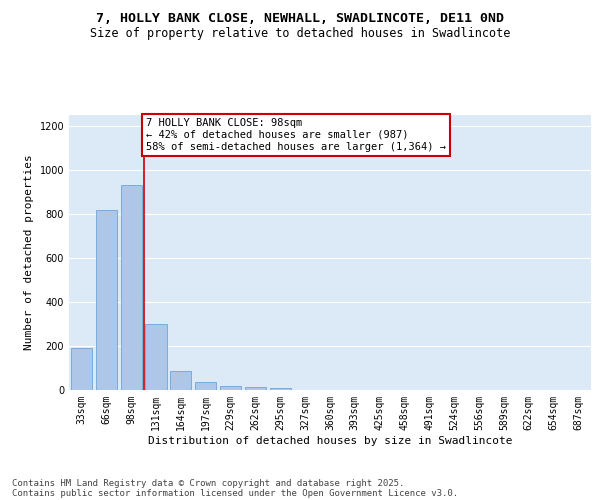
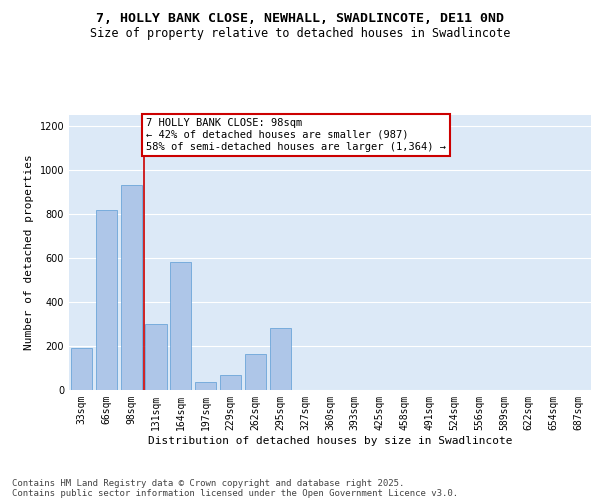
164sqm: 85 -> 580
229sqm: 20 -> 70
262sqm: 13 -> 165
295sqm: 11 -> 280
